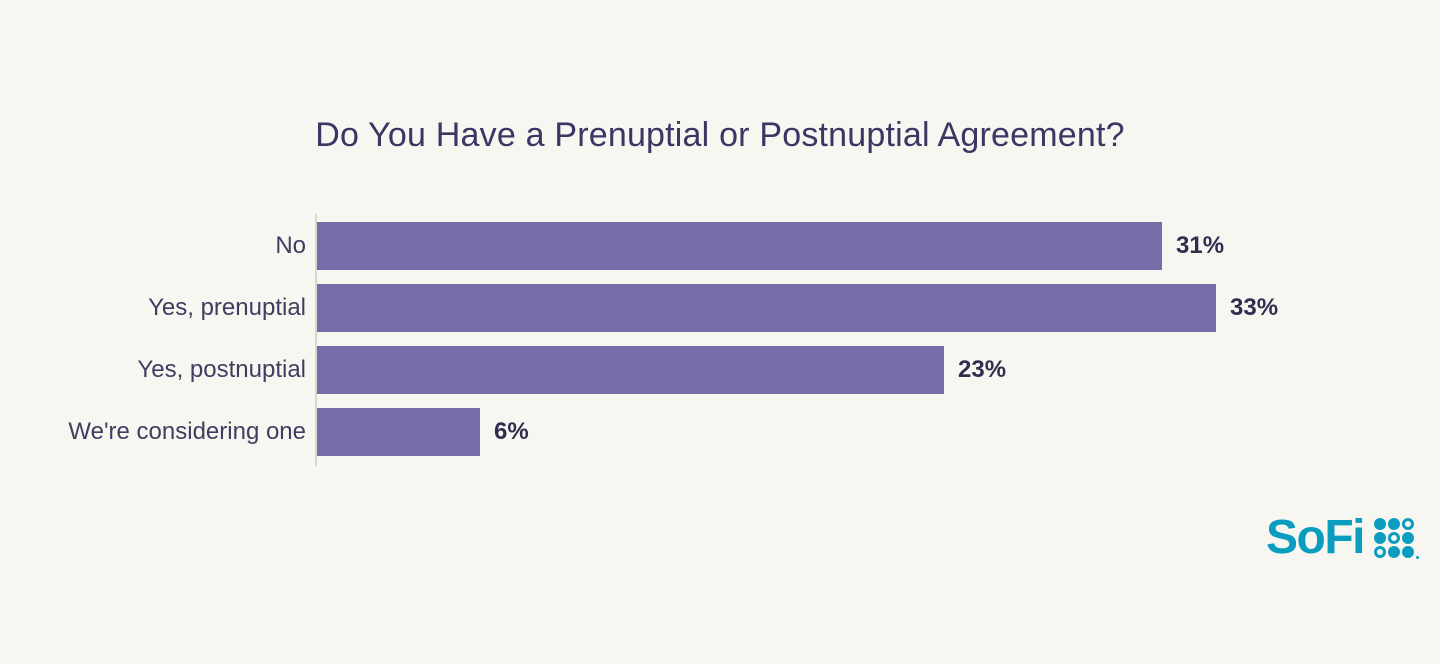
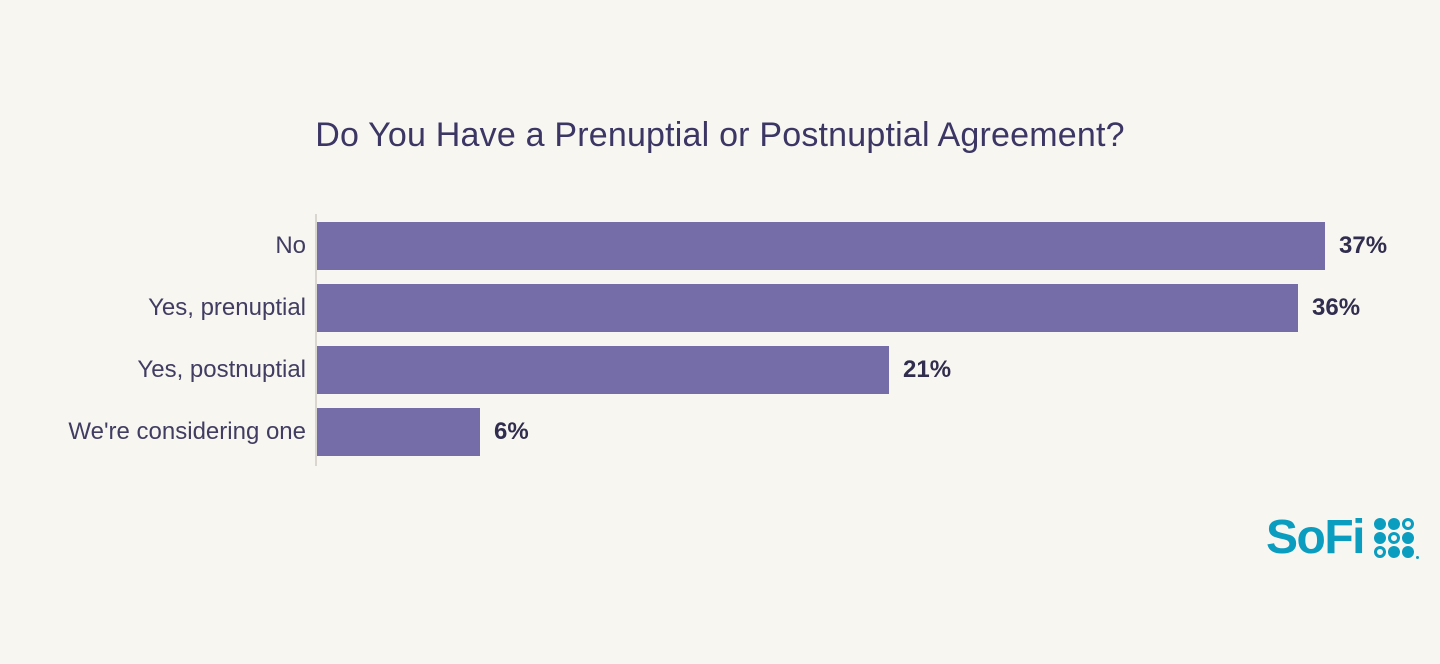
No: 31% -> 37%
Yes, prenuptial: 33% -> 36%
Yes, postnuptial: 23% -> 21%
